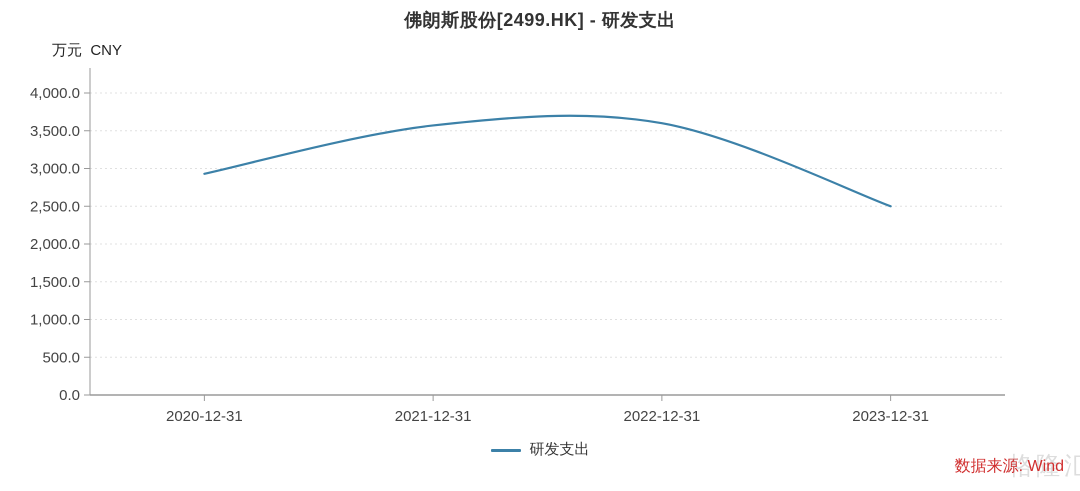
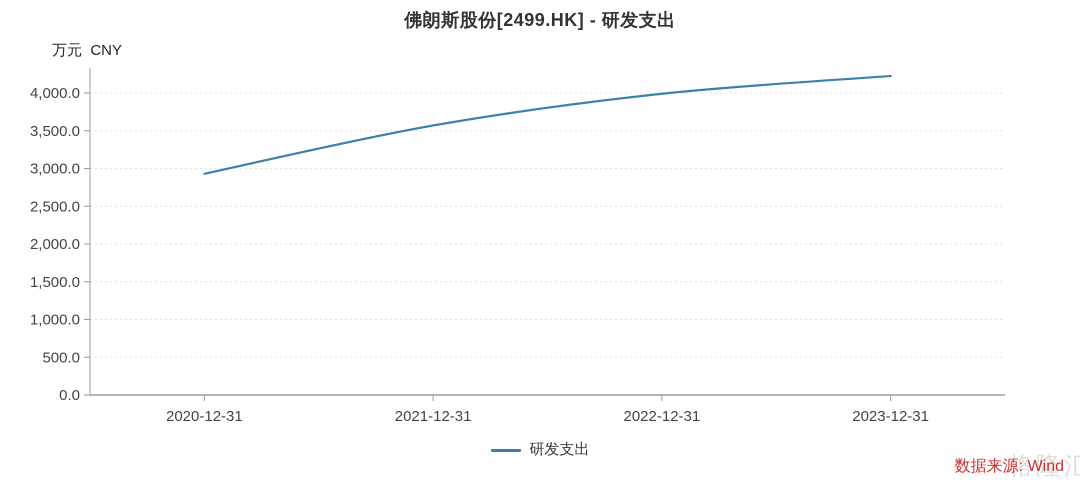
2022-12-31: 3600 -> 4000
2023-12-31: 2500 -> 4200
